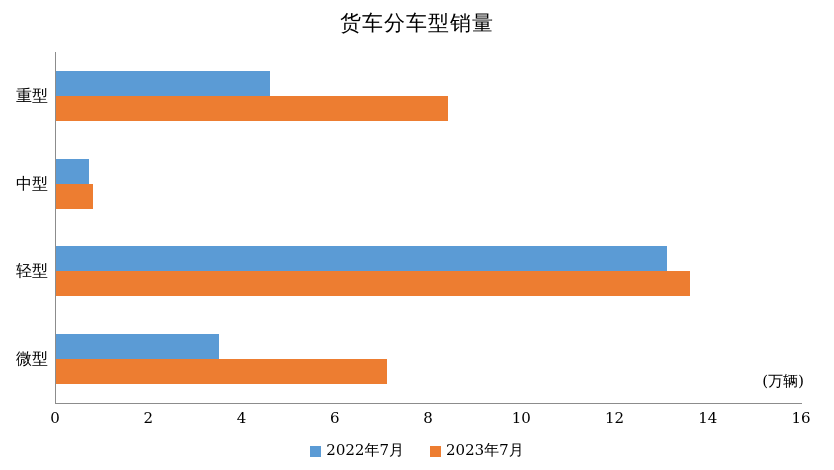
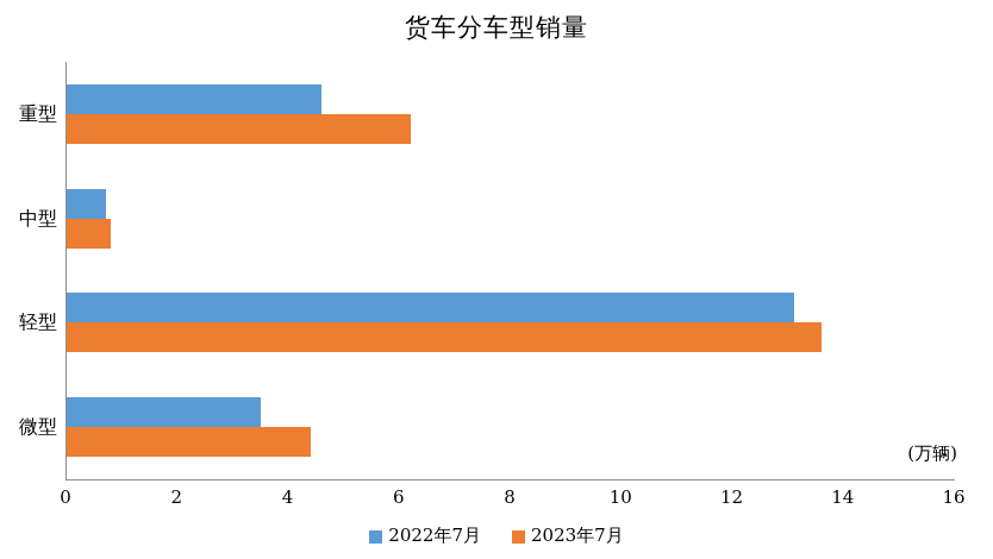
2023年7月/重型: 8.4 -> 6.2
2023年7月/微型: 7.1 -> 4.4
